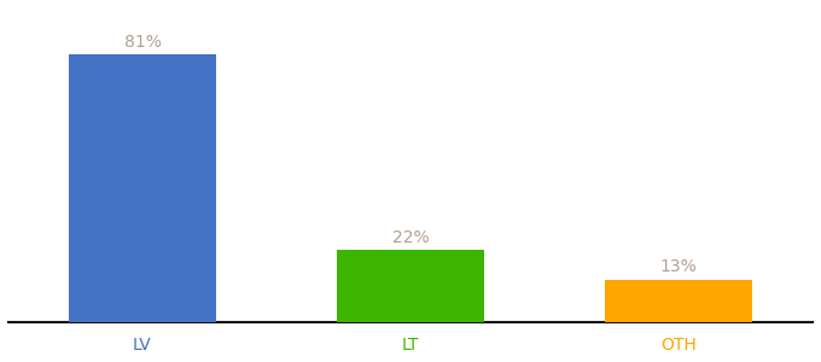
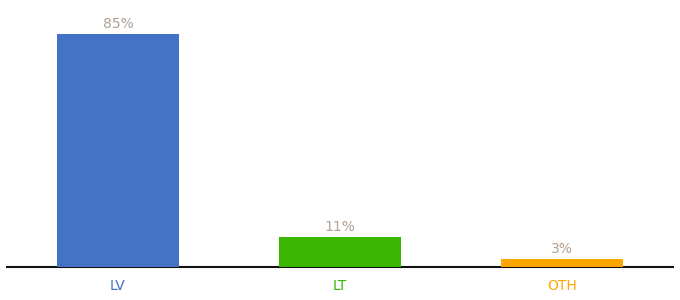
LV: 81% -> 85%
LT: 22% -> 11%
OTH: 13% -> 3%
